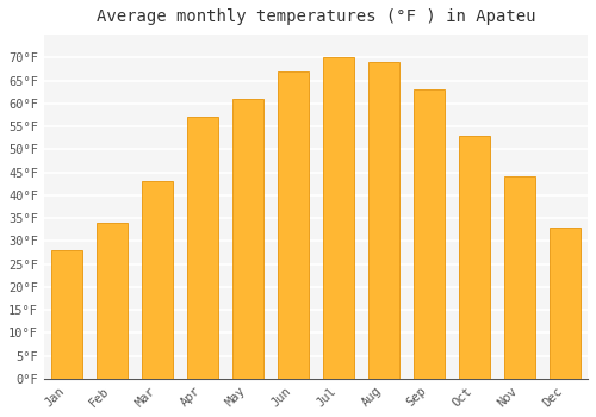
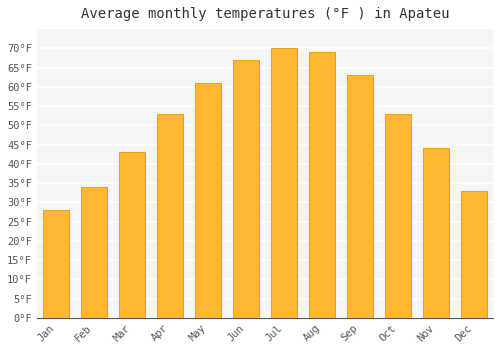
Apr: 57°F -> 53°F
